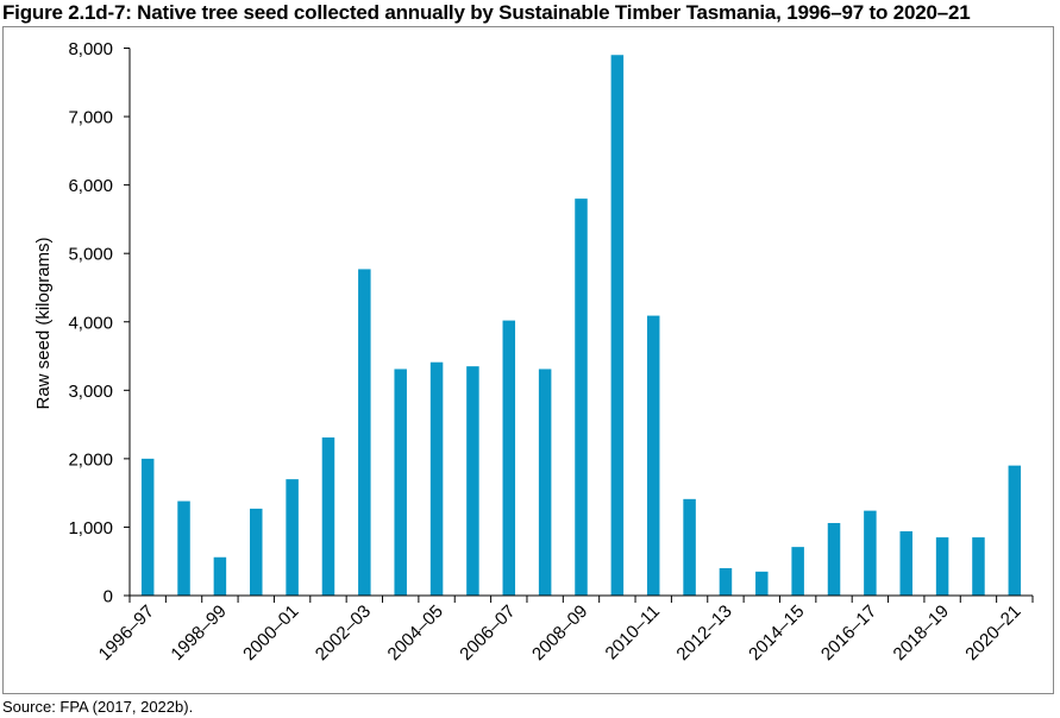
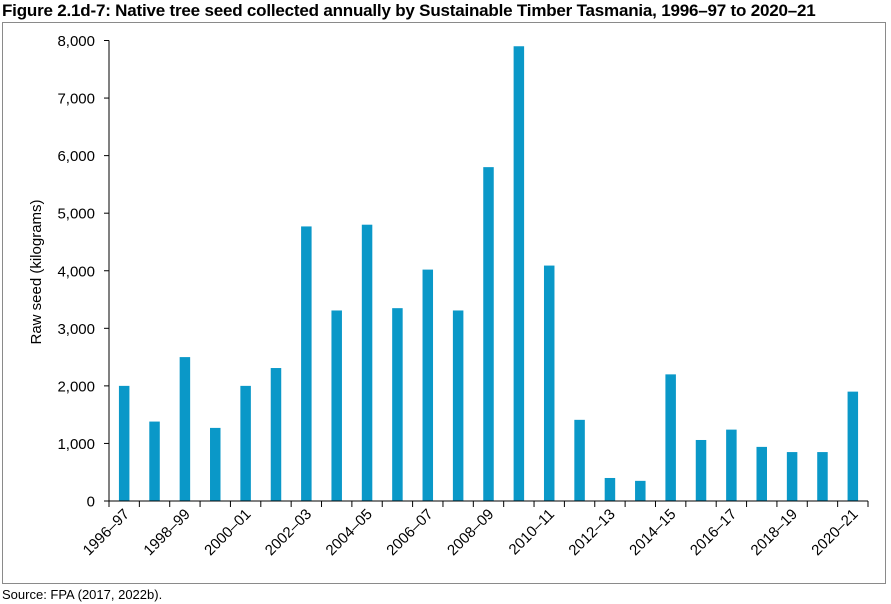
1998–99: 600 -> 2500
2000–01: 1700 -> 2000
2004–05: 3400 -> 4800
2014–15: 700 -> 2200
